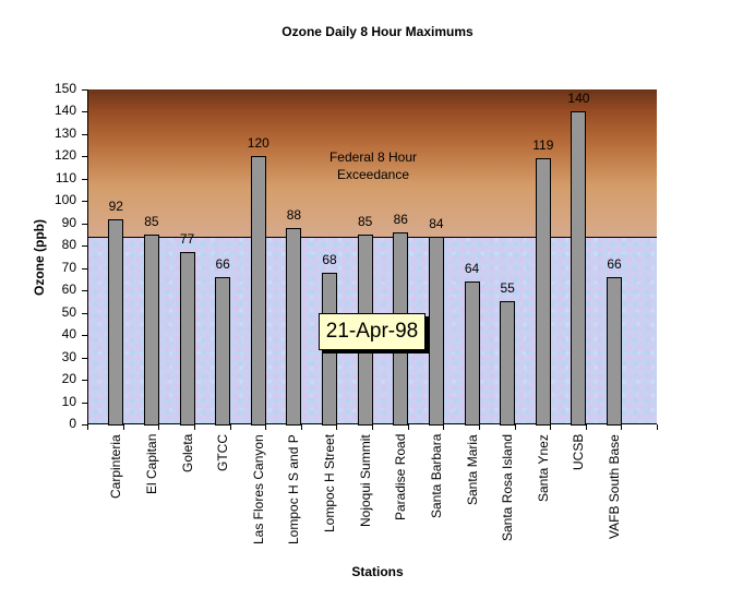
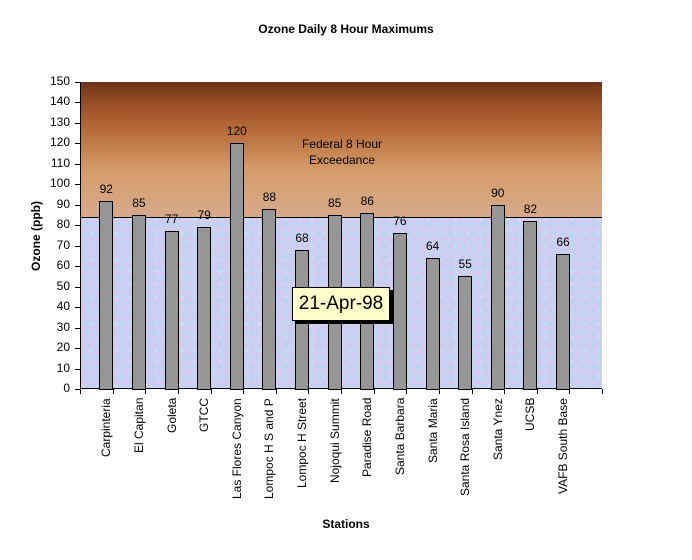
GTCC: 66 -> 79
Santa Barbara: 84 -> 76
Santa Ynez: 119 -> 90
UCSB: 140 -> 82
